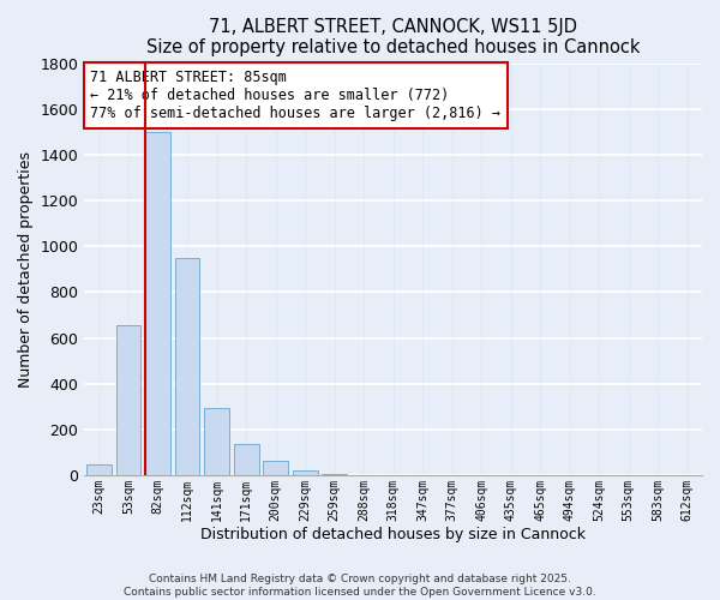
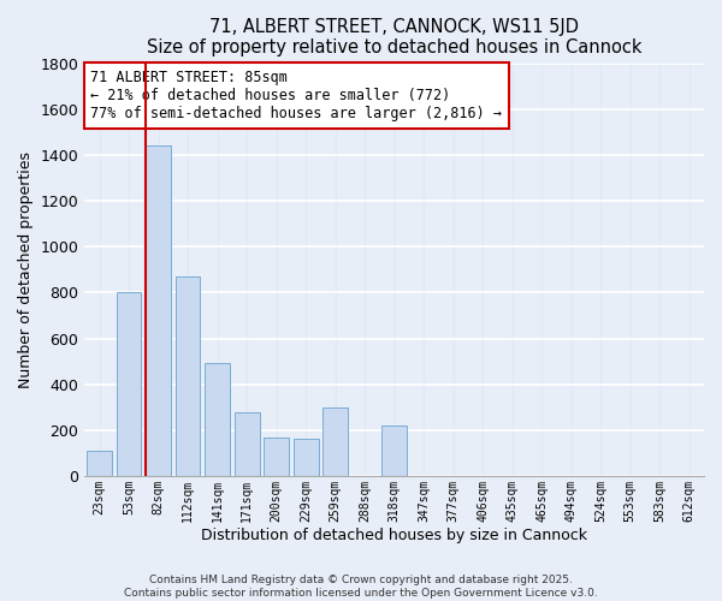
23sqm: 40 -> 110
53sqm: 660 -> 800
82sqm: 1500 -> 1440
112sqm: 950 -> 870
141sqm: 300 -> 490
171sqm: 140 -> 280
200sqm: 60 -> 170
229sqm: 20 -> 160
259sqm: 0 -> 300
318sqm: 0 -> 220
